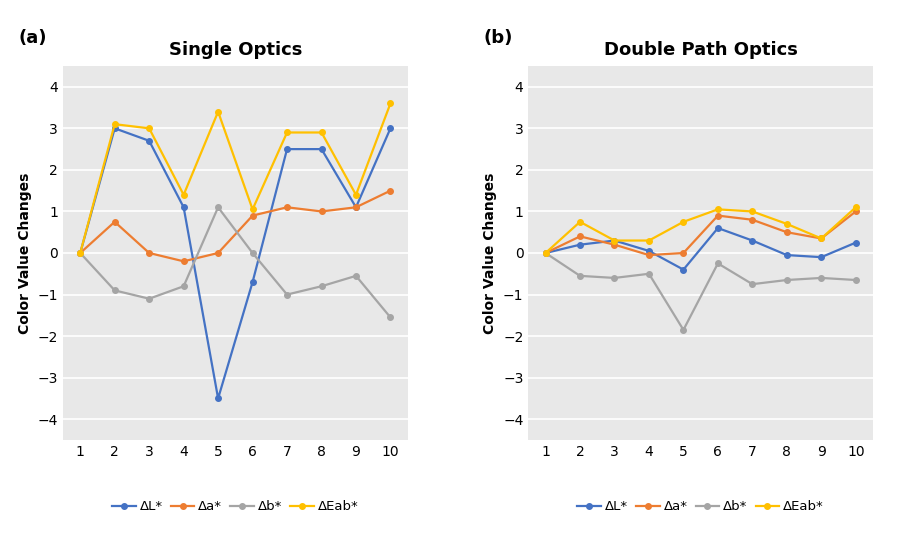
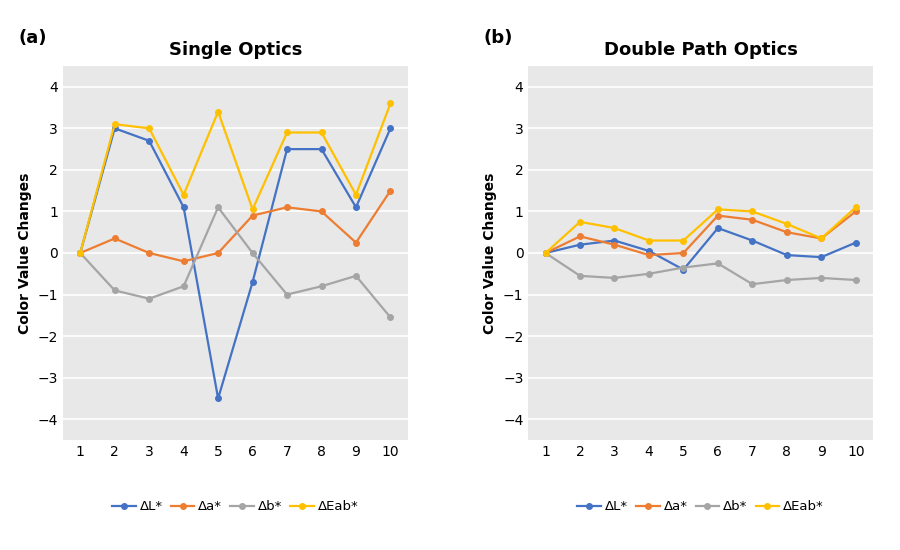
Single Optics/Δa*/2: 0.75 -> 0.35
Single Optics/Δa*/9: 1.10 -> 0.25
Double Path Optics/ΔEab*/3: 0.30 -> 0.60
Double Path Optics/Δb*/5: -1.85 -> -0.35
Double Path Optics/ΔEab*/5: 0.75 -> 0.30
